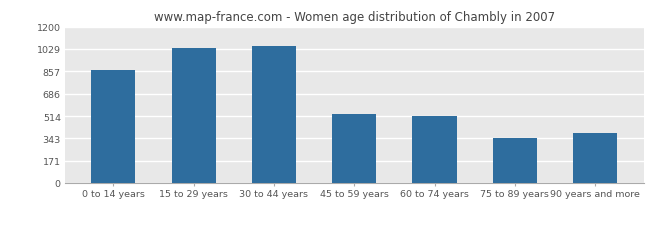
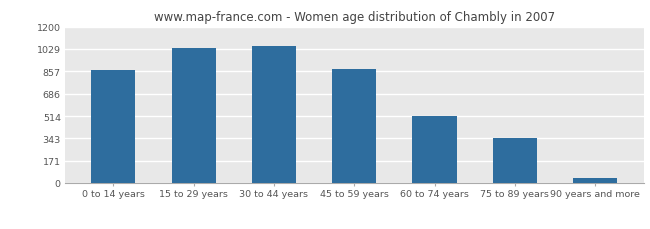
45 to 59 years: 530 -> 870
90 years and more: 380 -> 40
